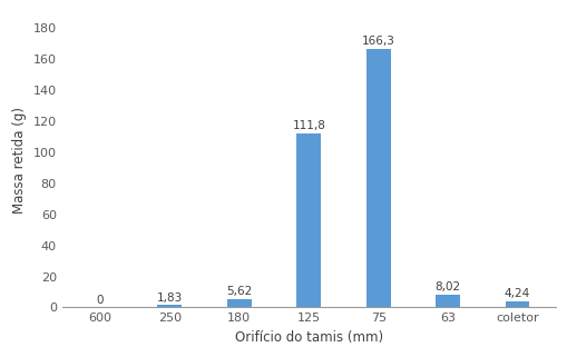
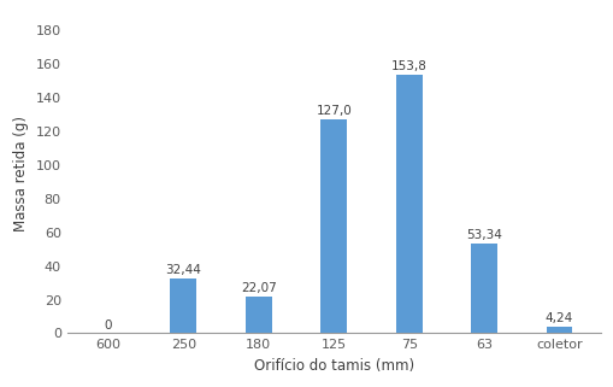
250: 1,83 -> 32,44
180: 5,62 -> 22,07
125: 111,8 -> 127,0
75: 166,3 -> 153,8
63: 8,02 -> 53,34
